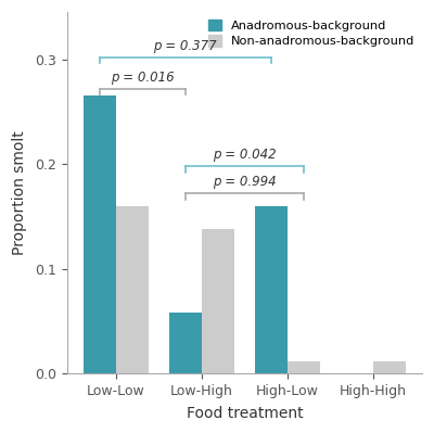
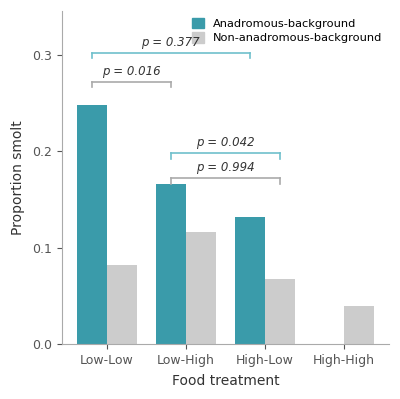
Anadromous-background/Low-Low: 0.265 -> 0.248
Non-anadromous-background/Low-Low: 0.160 -> 0.082
Anadromous-background/Low-High: 0.058 -> 0.166
Non-anadromous-background/Low-High: 0.138 -> 0.116
Anadromous-background/High-Low: 0.160 -> 0.132
Non-anadromous-background/High-Low: 0.012 -> 0.068
Non-anadromous-background/High-High: 0.012 -> 0.040
